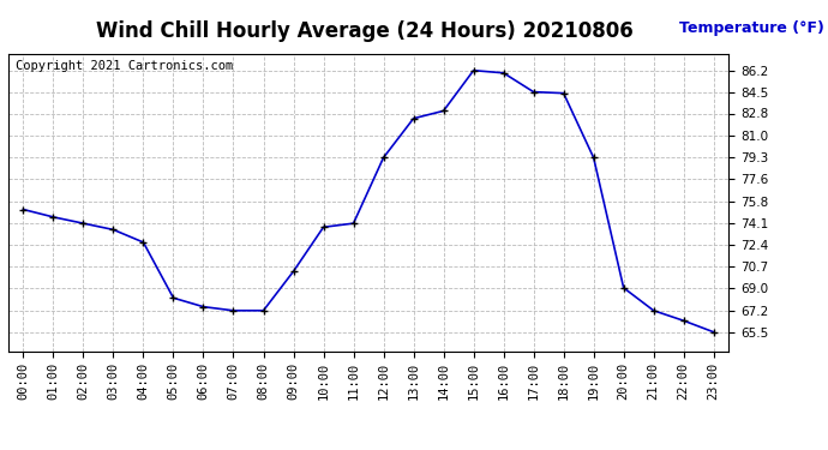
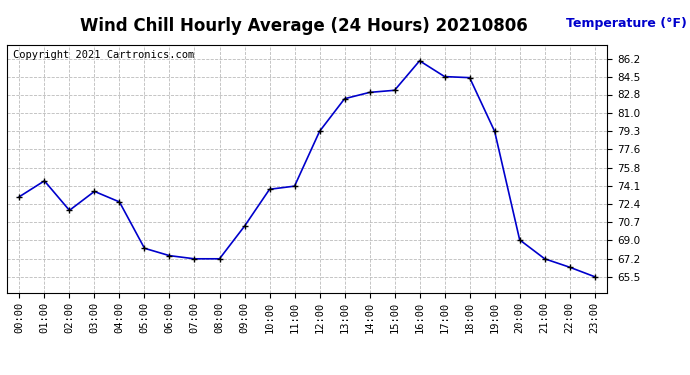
00:00: 75.2 -> 73.1
02:00: 74.1 -> 71.8
15:00: 86.2 -> 83.2
